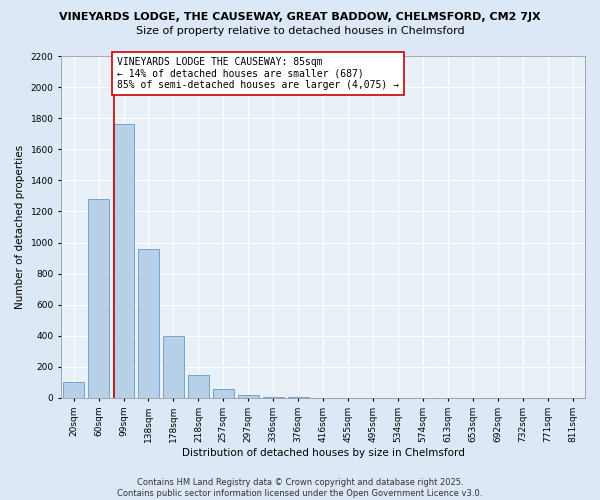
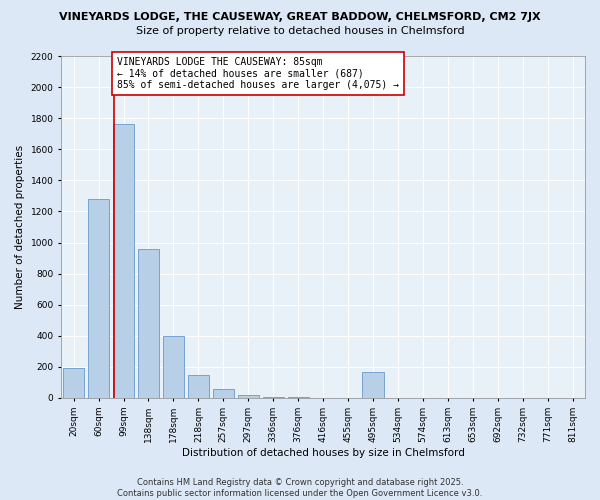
20sqm: 100 -> 190
495sqm: 0 -> 170
